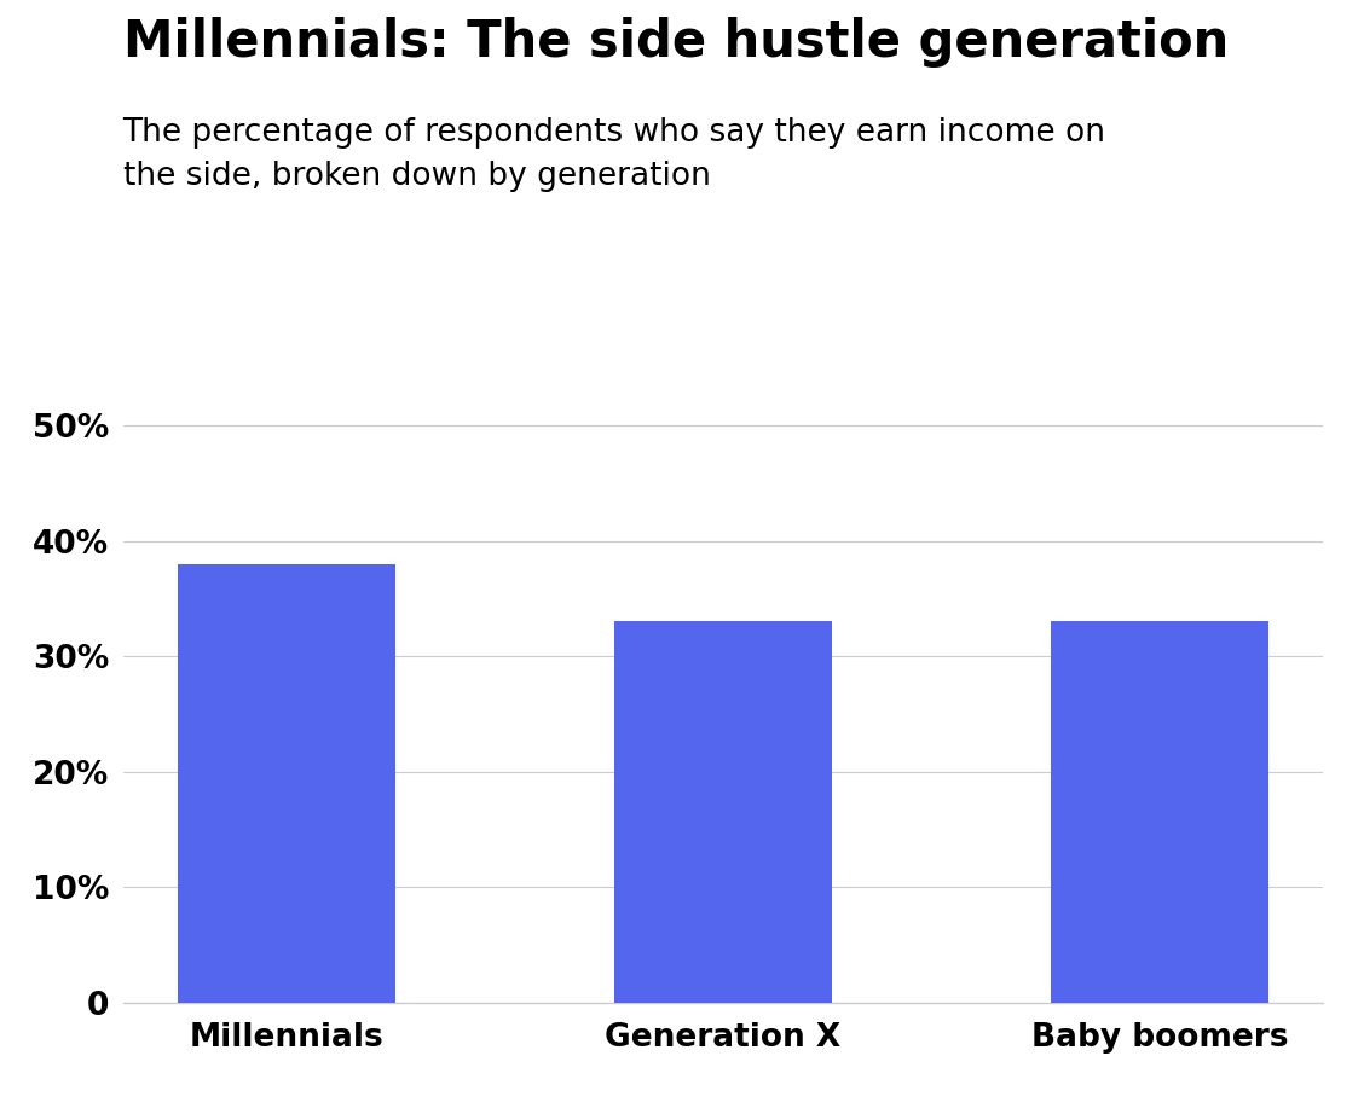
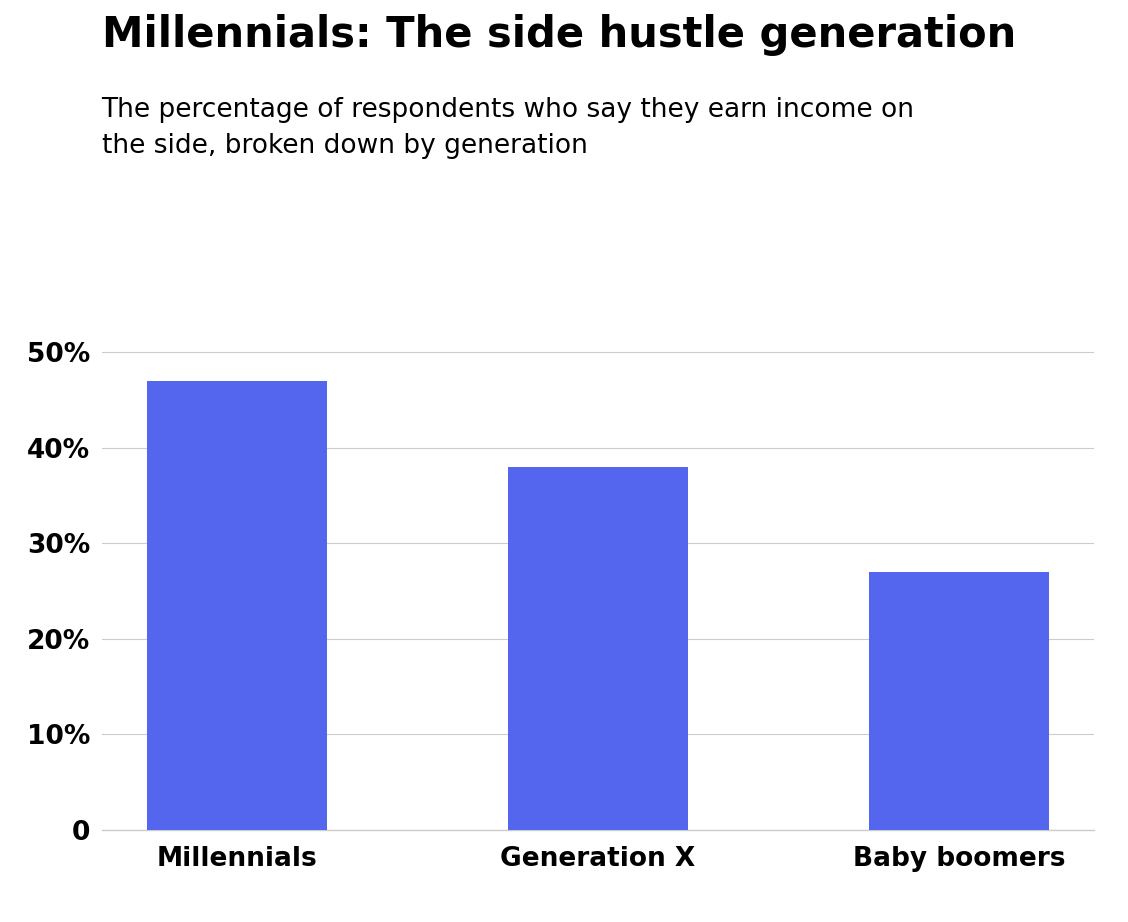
Millennials: 38% -> 47%
Generation X: 33% -> 38%
Baby boomers: 33% -> 27%
